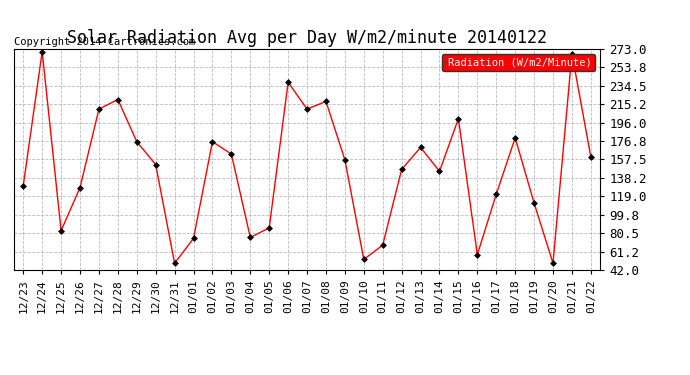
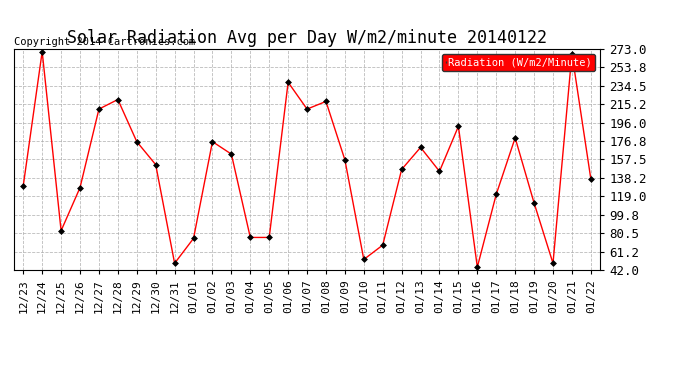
01/05: 86 -> 76
01/15: 200 -> 192
01/16: 58 -> 45
01/22: 160 -> 137
